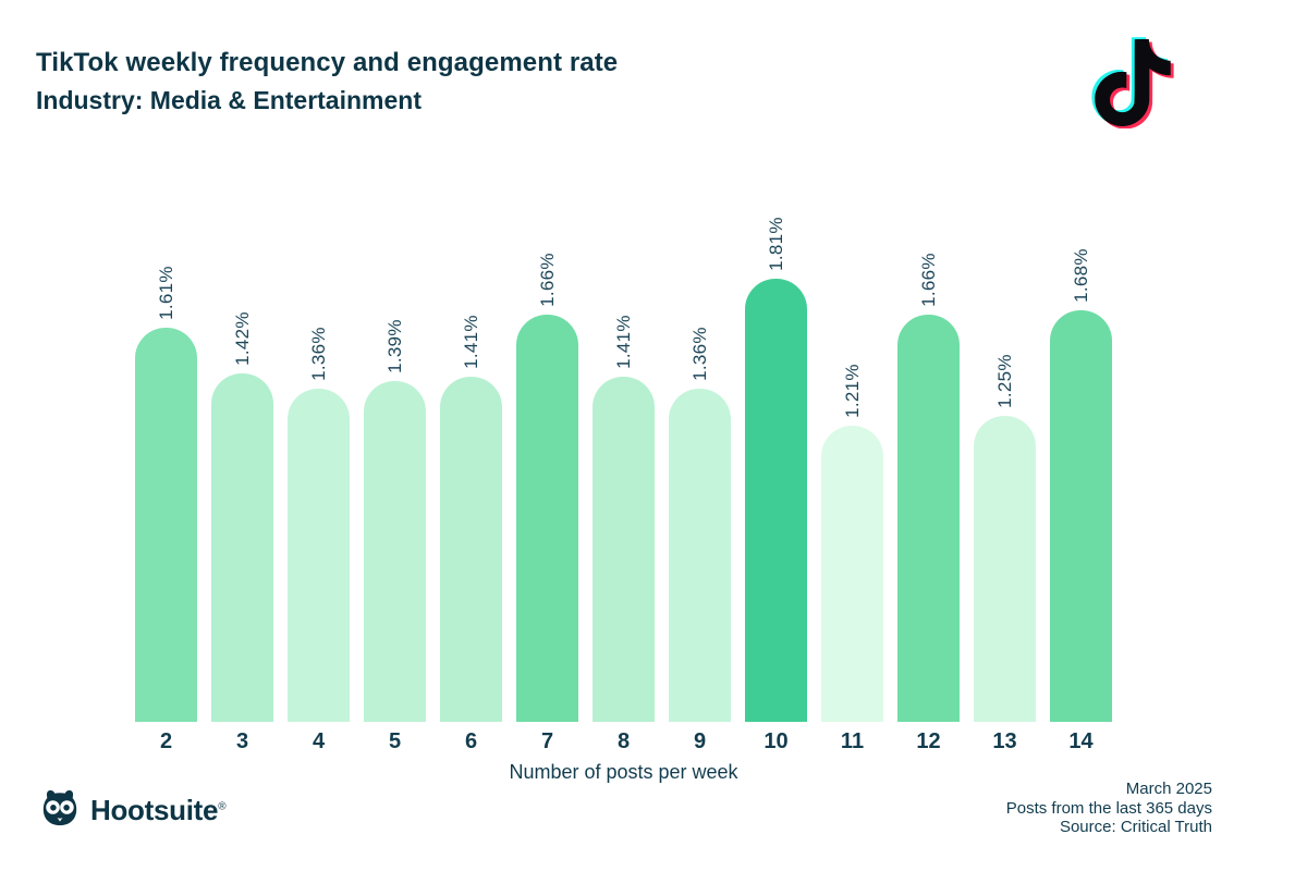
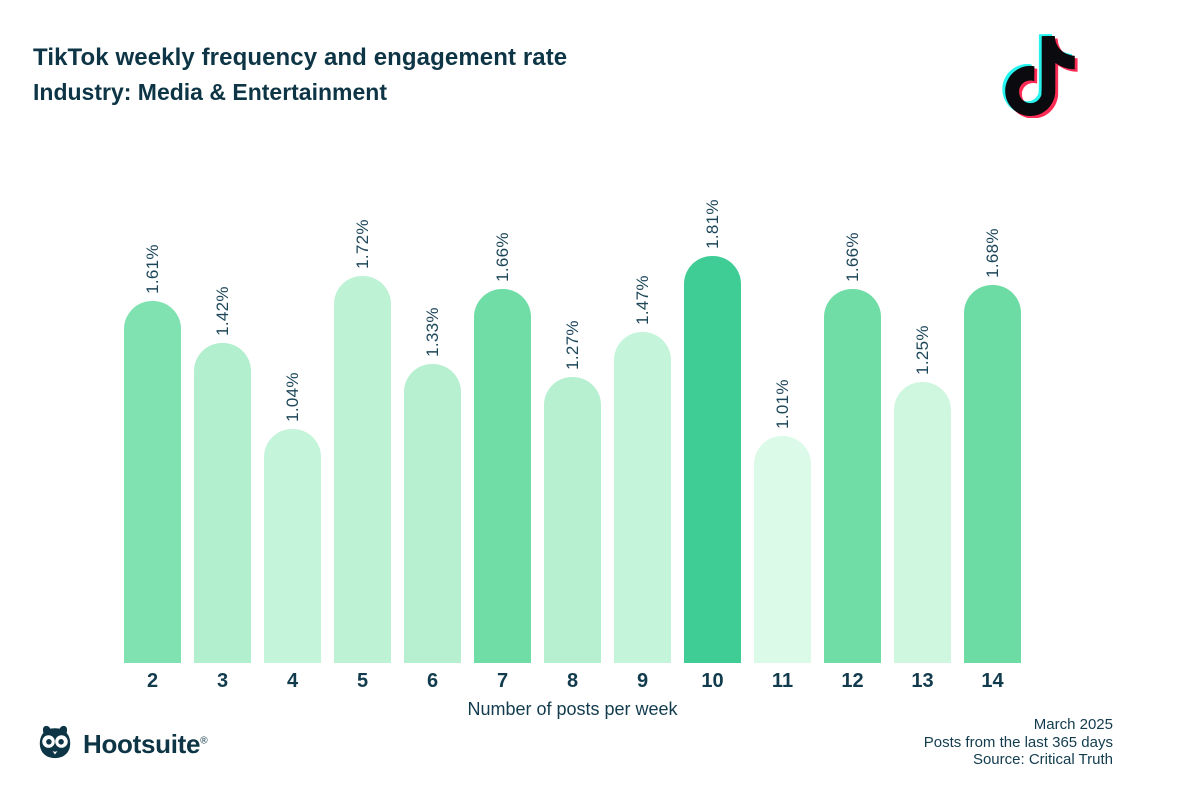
4: 1.36% -> 1.04%
5: 1.39% -> 1.72%
6: 1.41% -> 1.33%
8: 1.41% -> 1.27%
9: 1.36% -> 1.47%
11: 1.21% -> 1.01%
